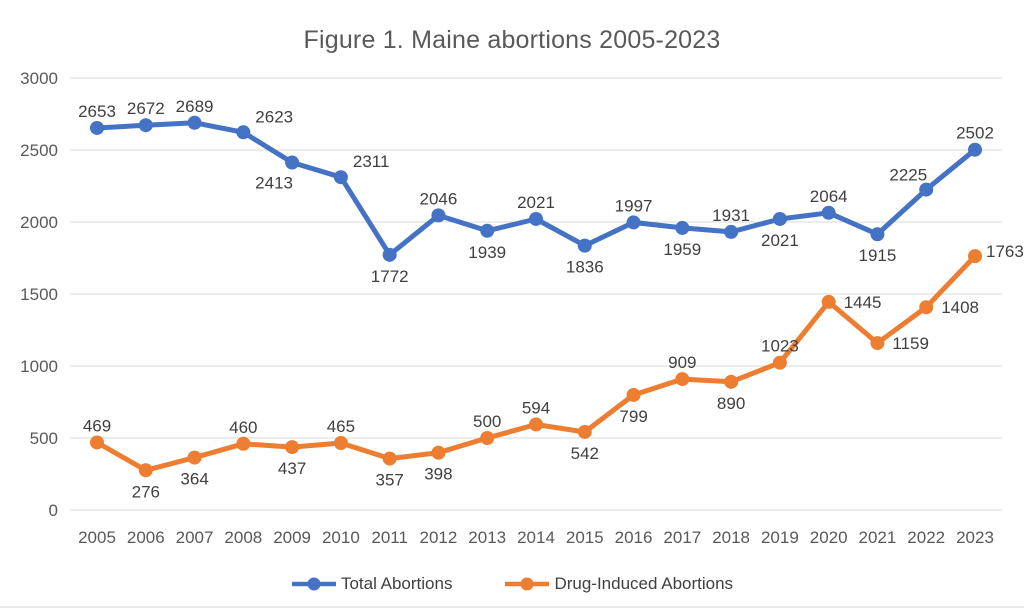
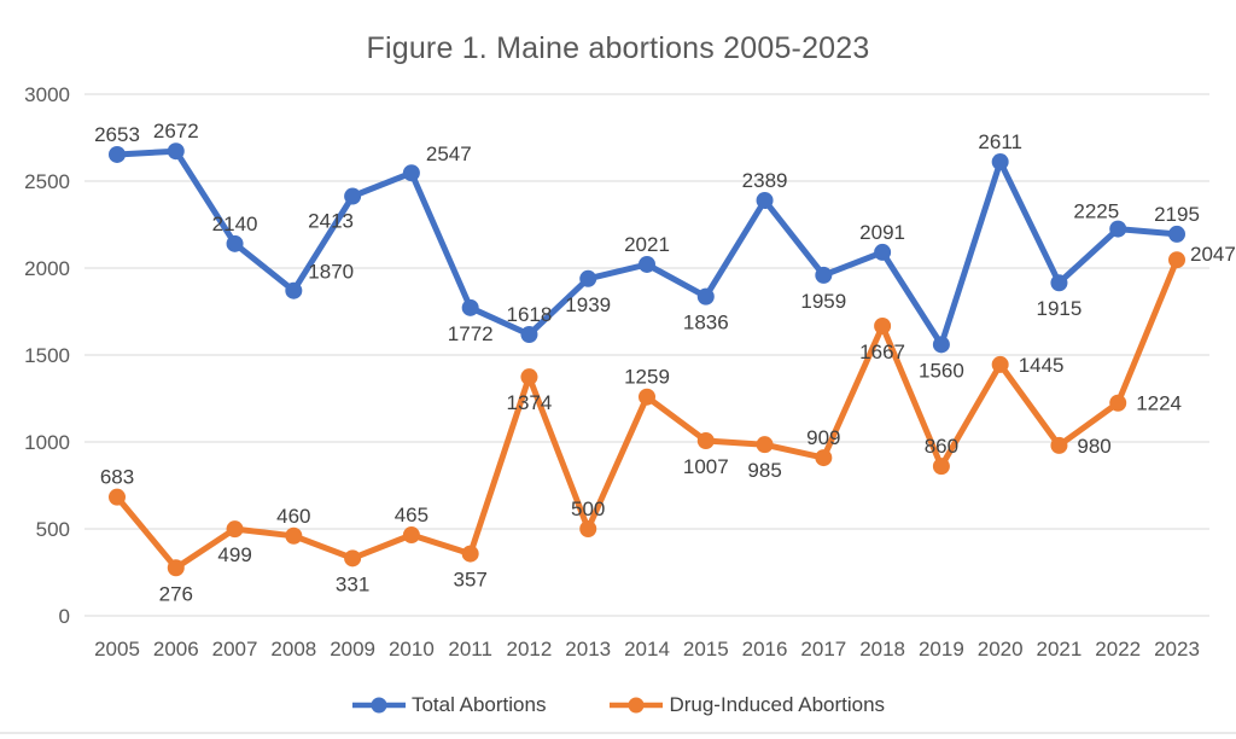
Drug-Induced Abortions/2005: 469 -> 683
Total Abortions/2007: 2689 -> 2140
Drug-Induced Abortions/2007: 364 -> 499
Total Abortions/2008: 2623 -> 1870
Drug-Induced Abortions/2009: 437 -> 331
Total Abortions/2010: 2311 -> 2547
Total Abortions/2012: 2046 -> 1618
Drug-Induced Abortions/2012: 398 -> 1374
Drug-Induced Abortions/2014: 594 -> 1259
Drug-Induced Abortions/2015: 542 -> 1007
Total Abortions/2016: 1997 -> 2389
Drug-Induced Abortions/2016: 799 -> 985
Total Abortions/2018: 1931 -> 2091
Drug-Induced Abortions/2018: 890 -> 1667
Total Abortions/2019: 2021 -> 1560
Drug-Induced Abortions/2019: 1023 -> 860
Total Abortions/2020: 2064 -> 2611
Drug-Induced Abortions/2021: 1159 -> 980
Drug-Induced Abortions/2022: 1408 -> 1224
Total Abortions/2023: 2502 -> 2195
Drug-Induced Abortions/2023: 1763 -> 2047
